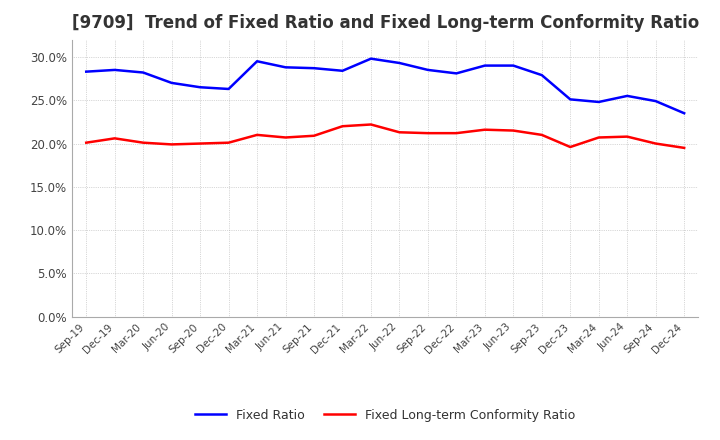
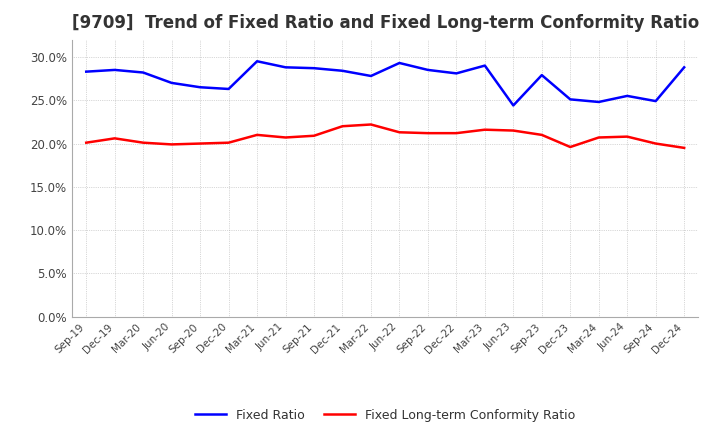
Fixed Ratio/Mar-22: 29.8% -> 27.8%
Fixed Ratio/Jun-23: 29.0% -> 24.4%
Fixed Ratio/Dec-24: 23.5% -> 28.8%
